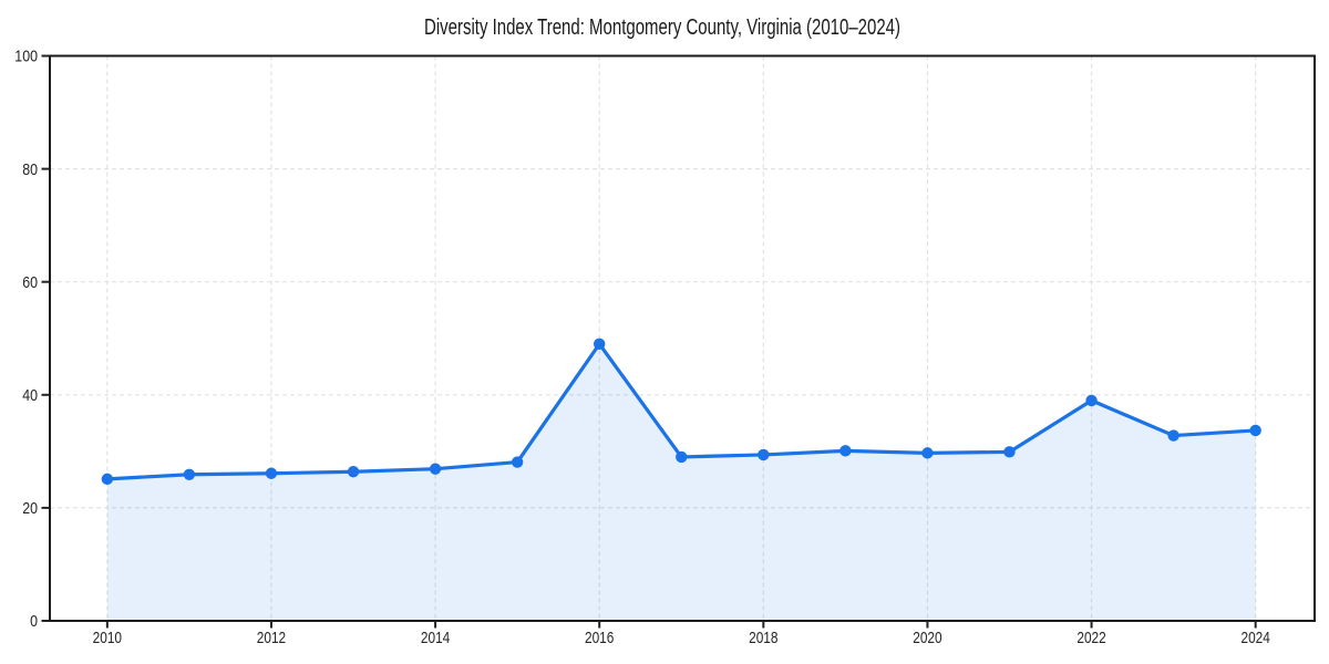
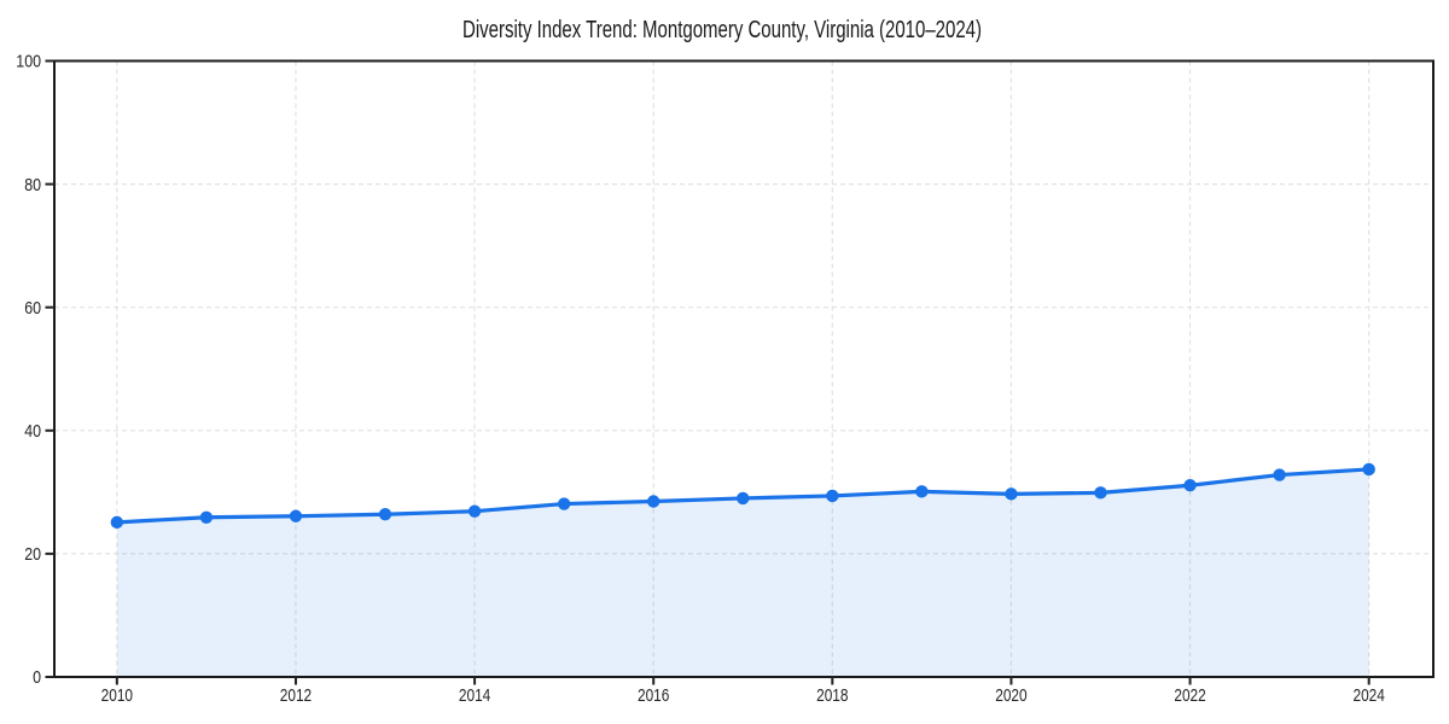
2016: 49 -> 28
2022: 39 -> 31
